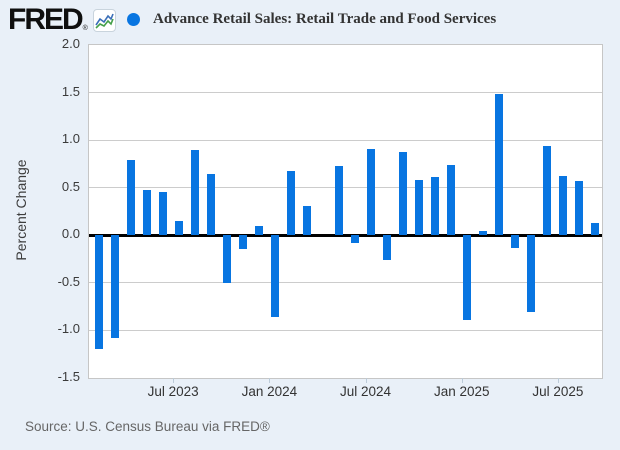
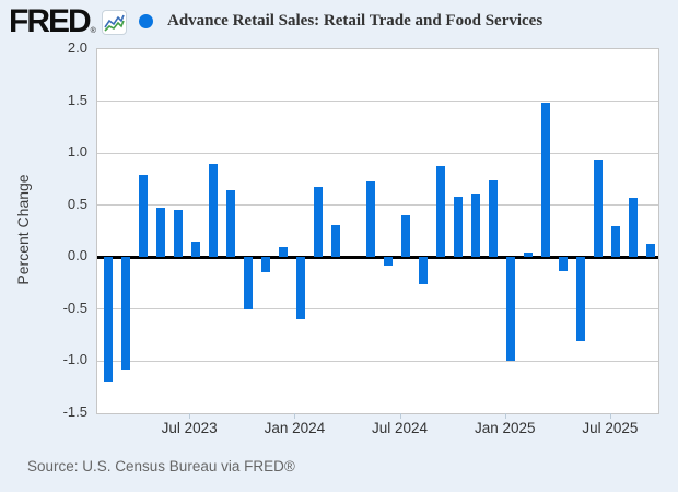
Jan 2024: -0.9 -> -0.6
Jul 2024: 0.9 -> 0.4
Jan 2025: -0.9 -> -1.0
Jul 2025: 0.6 -> 0.3
